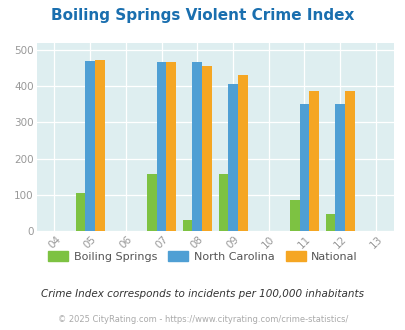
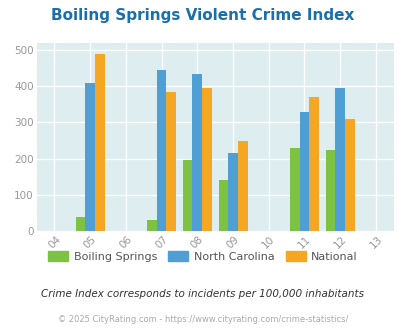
Boiling Springs/05: 106 -> 40
North Carolina/05: 470 -> 410
National/05: 472 -> 490
Boiling Springs/07: 158 -> 30
North Carolina/07: 467 -> 445
National/07: 468 -> 385
Boiling Springs/08: 30 -> 195
North Carolina/08: 468 -> 435
National/08: 455 -> 395
Boiling Springs/09: 158 -> 140
North Carolina/09: 405 -> 215
National/09: 432 -> 250
Boiling Springs/11: 85 -> 230
North Carolina/11: 350 -> 330
National/11: 387 -> 370
Boiling Springs/12: 47 -> 225
North Carolina/12: 352 -> 395
National/12: 387 -> 310
